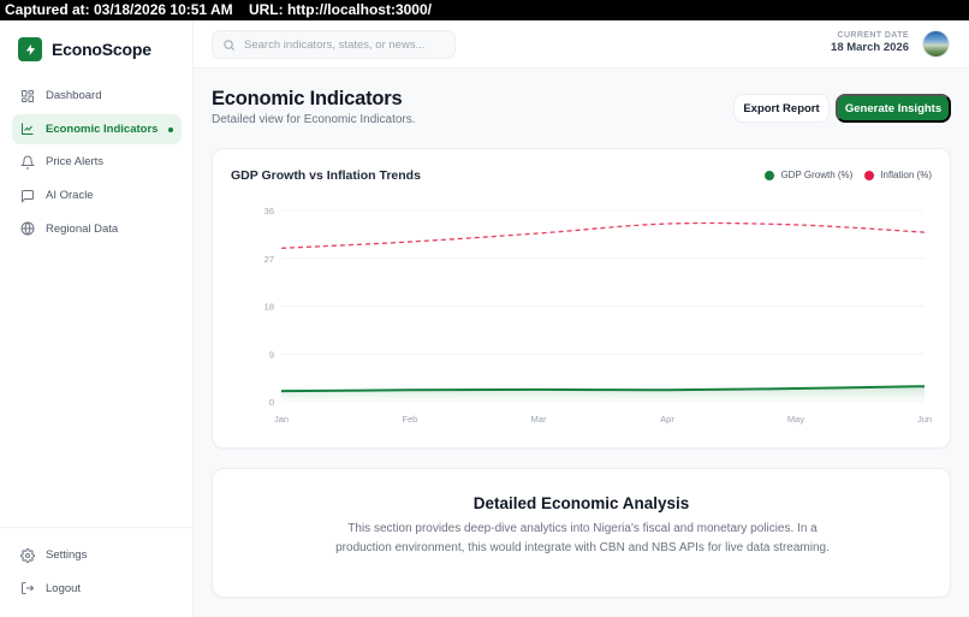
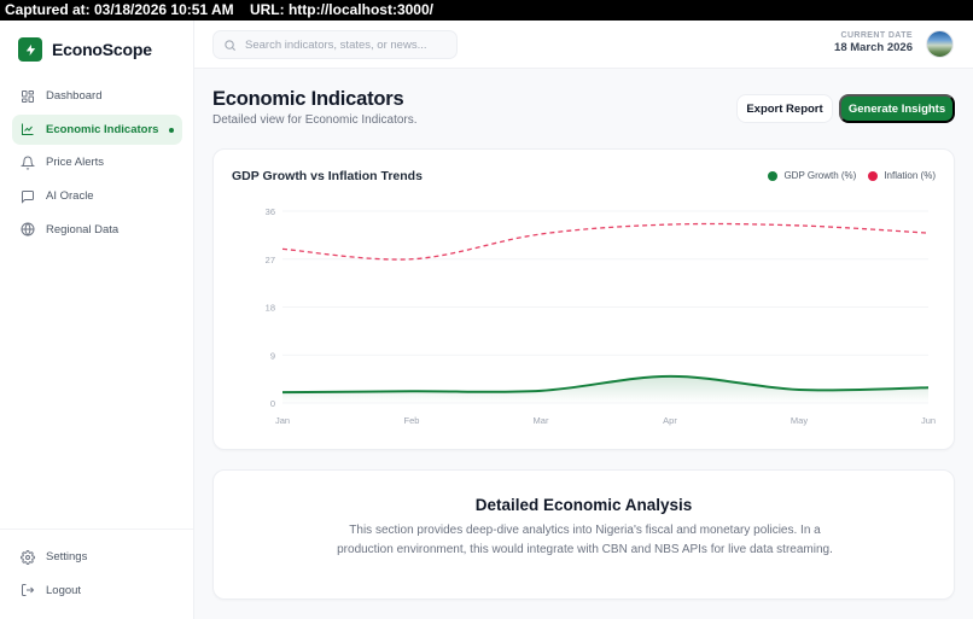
Inflation (%)/Feb: 30 -> 27
GDP Growth (%)/Apr: 2 -> 5
